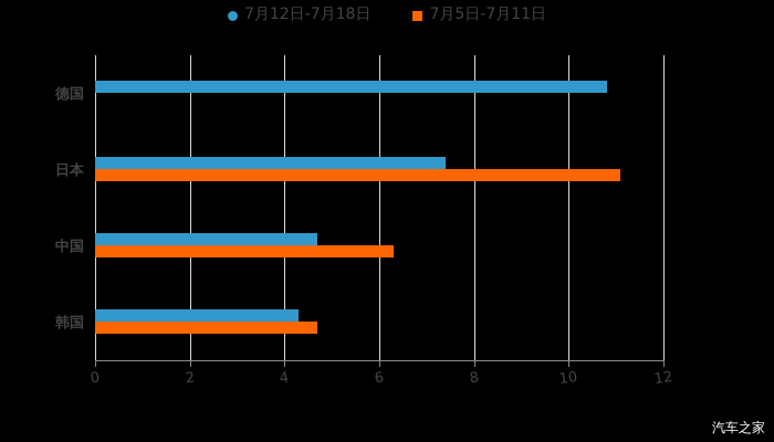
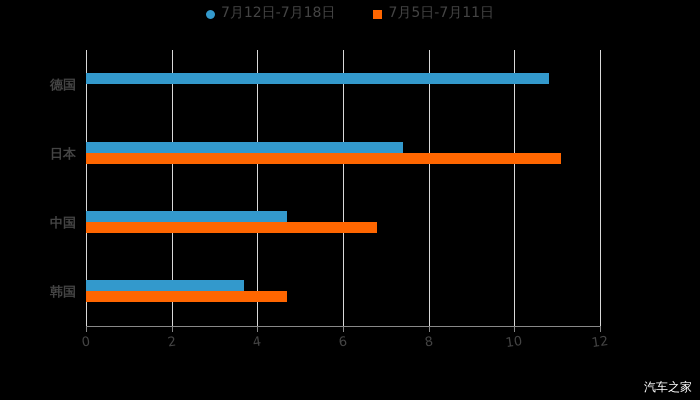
7月5日-7月11日/中国: 6.3 -> 6.8
7月12日-7月18日/韩国: 4.3 -> 3.7
